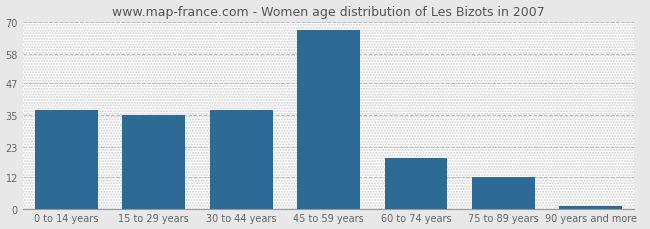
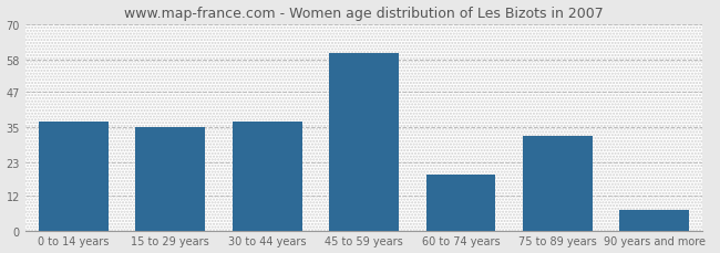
45 to 59 years: 67 -> 60
75 to 89 years: 12 -> 32
90 years and more: 1 -> 7
